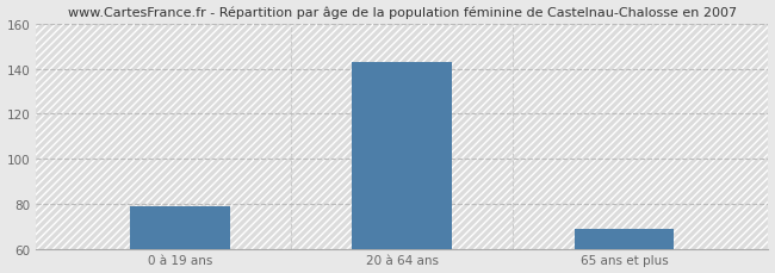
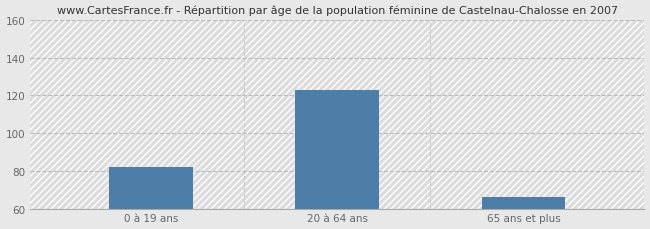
0 à 19 ans: 79 -> 82
20 à 64 ans: 143 -> 123
65 ans et plus: 69 -> 66
